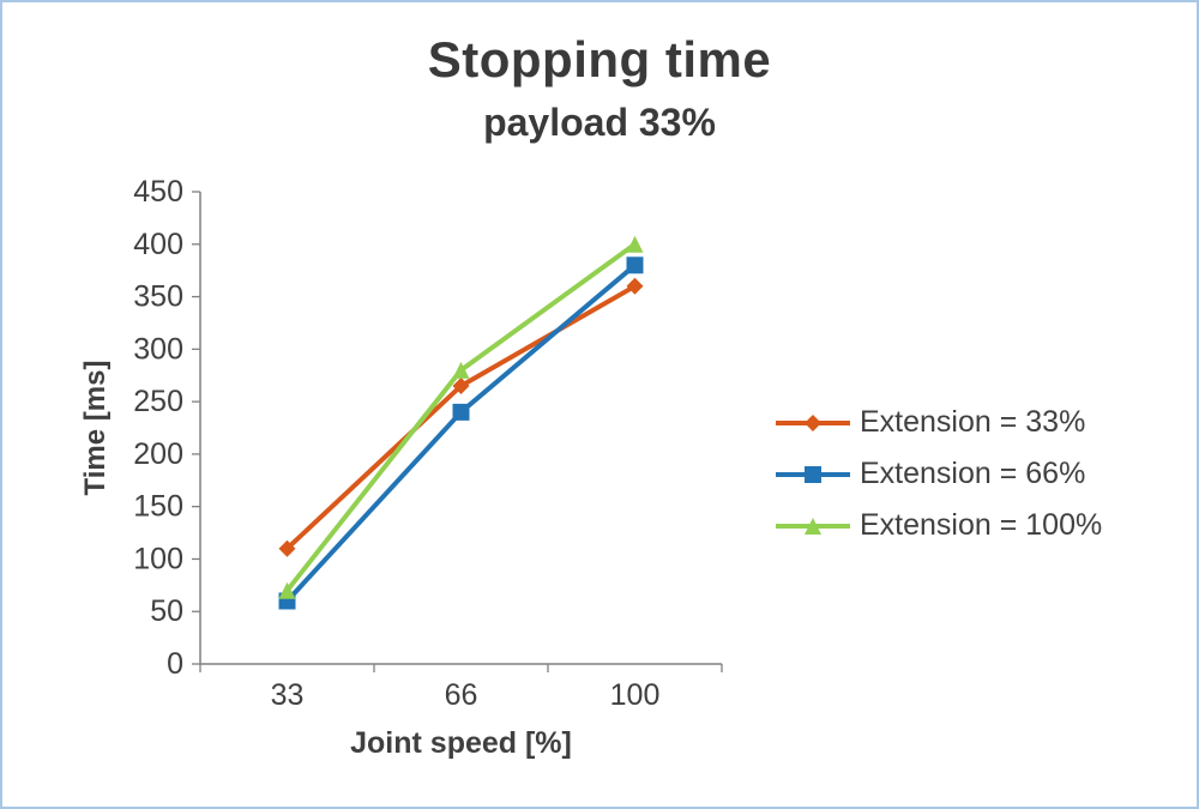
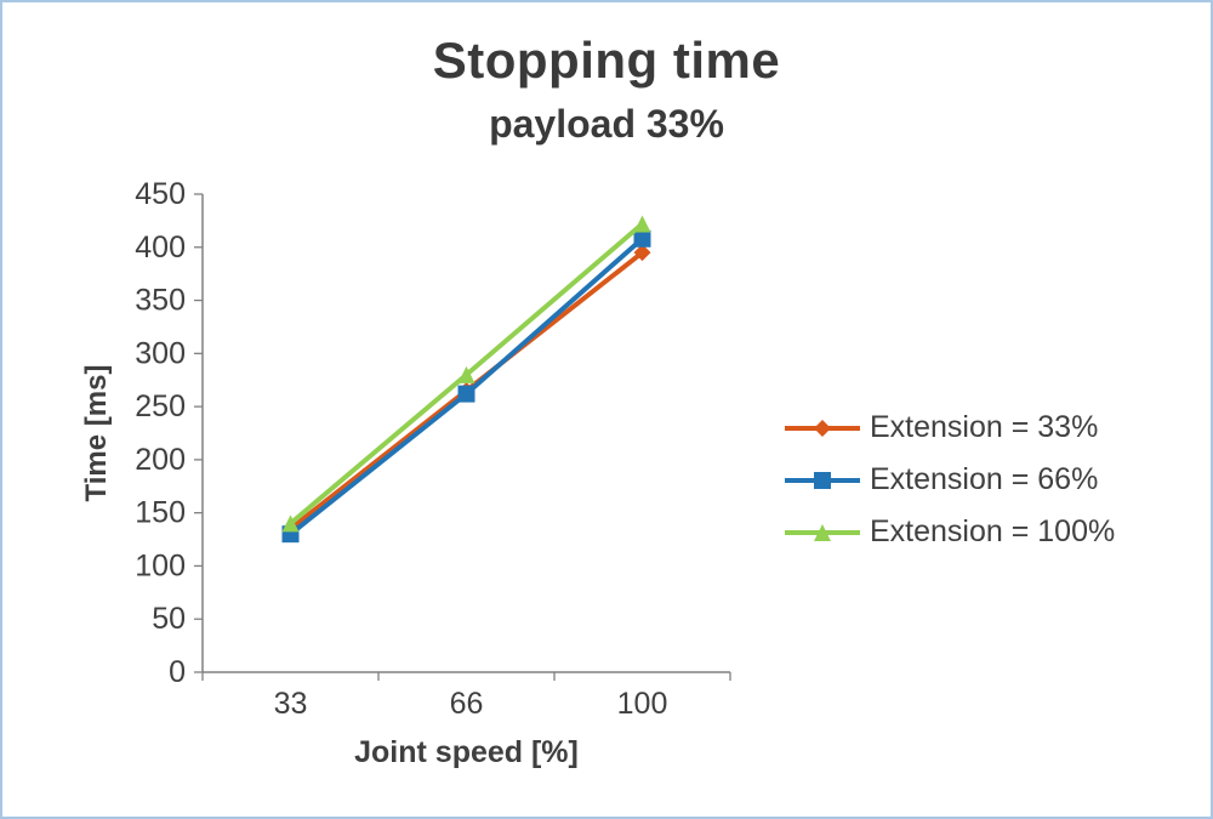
Extension = 33%/33: 110 -> 140
Extension = 66%/33: 60 -> 130
Extension = 100%/33: 70 -> 140
Extension = 66%/66: 240 -> 260
Extension = 33%/100: 360 -> 400
Extension = 66%/100: 380 -> 410
Extension = 100%/100: 400 -> 420
